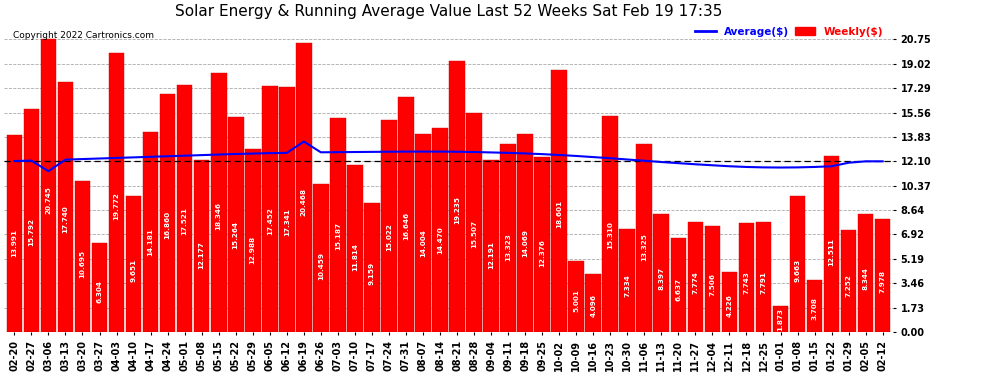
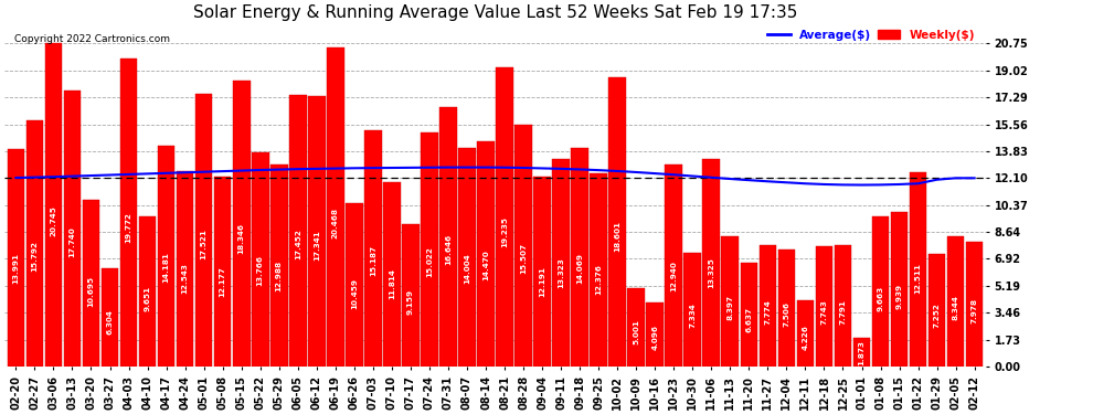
Average($)/03-06: 11.4 -> 12.2
Weekly($)/04-24: 16.860 -> 12.543
Weekly($)/05-22: 15.264 -> 13.766
Average($)/06-19: 13.5 -> 12.7
Weekly($)/10-23: 15.310 -> 12.940
Weekly($)/01-15: 3.708 -> 9.939
